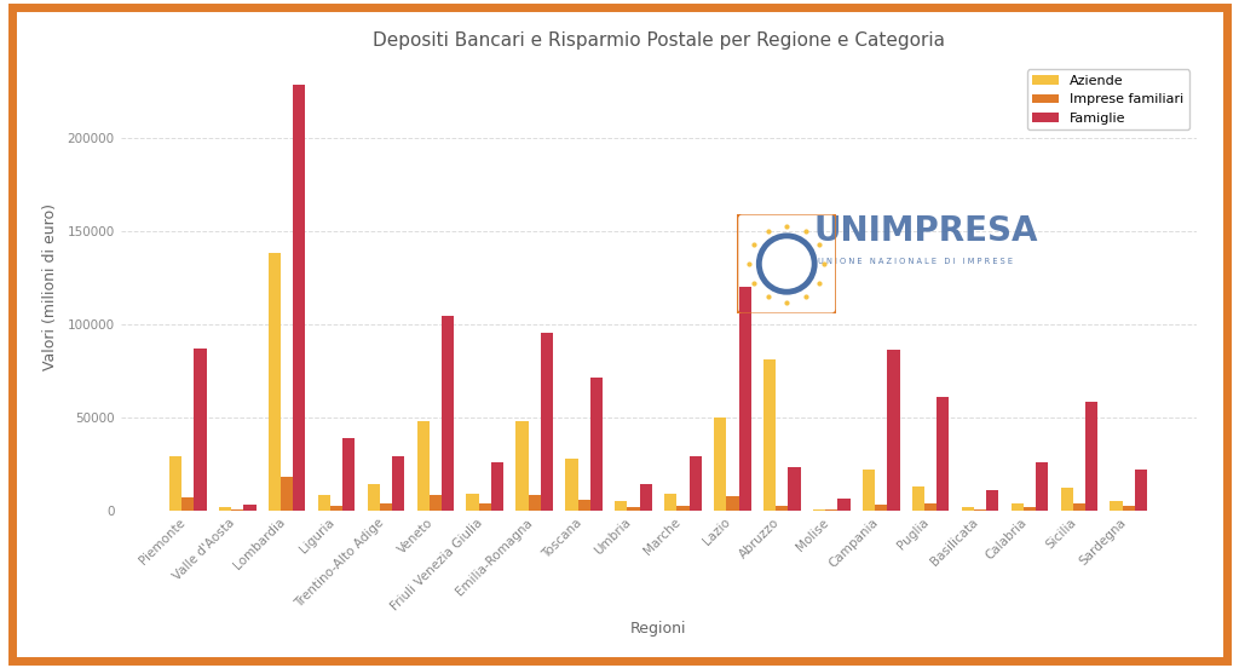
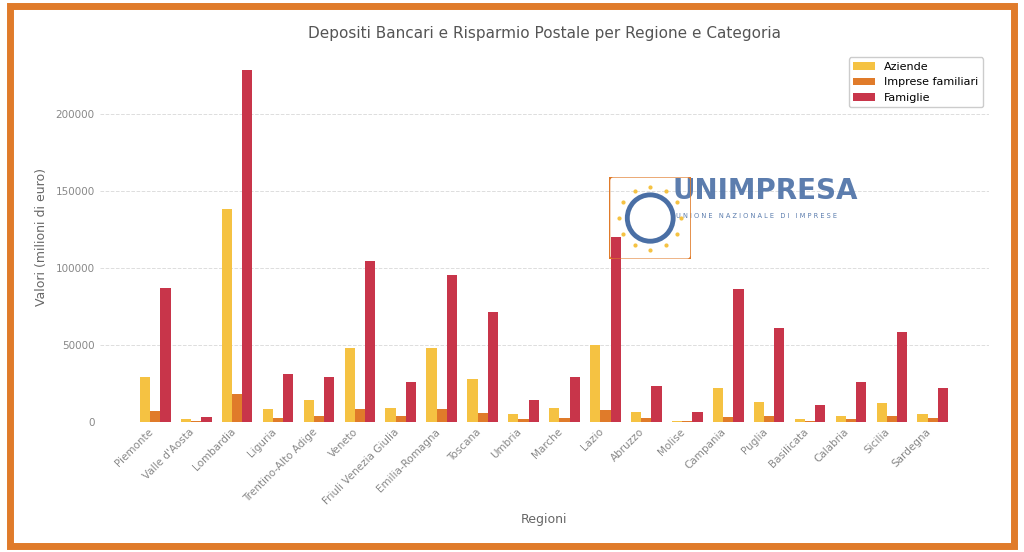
Famiglie/Liguria: 39000 -> 31000
Aziende/Abruzzo: 81000 -> 6000
